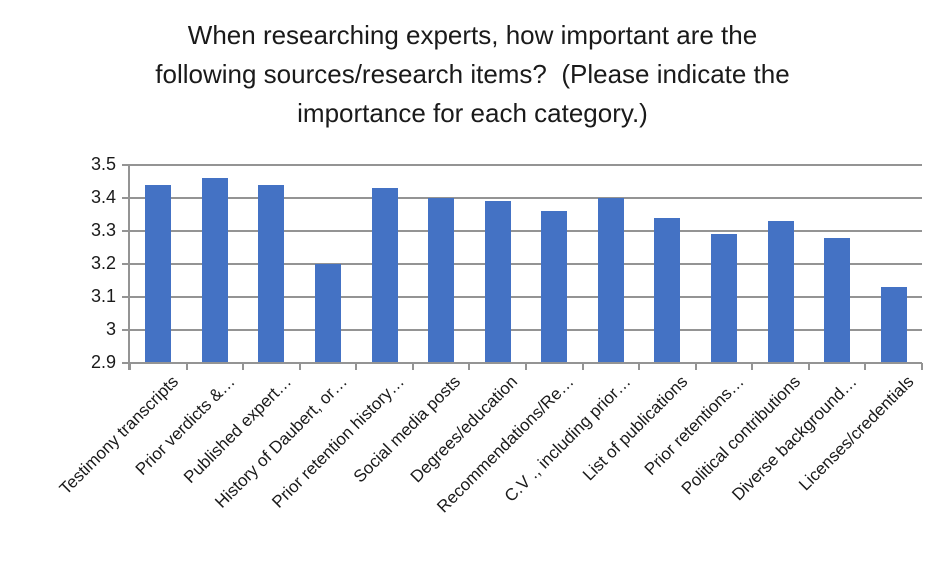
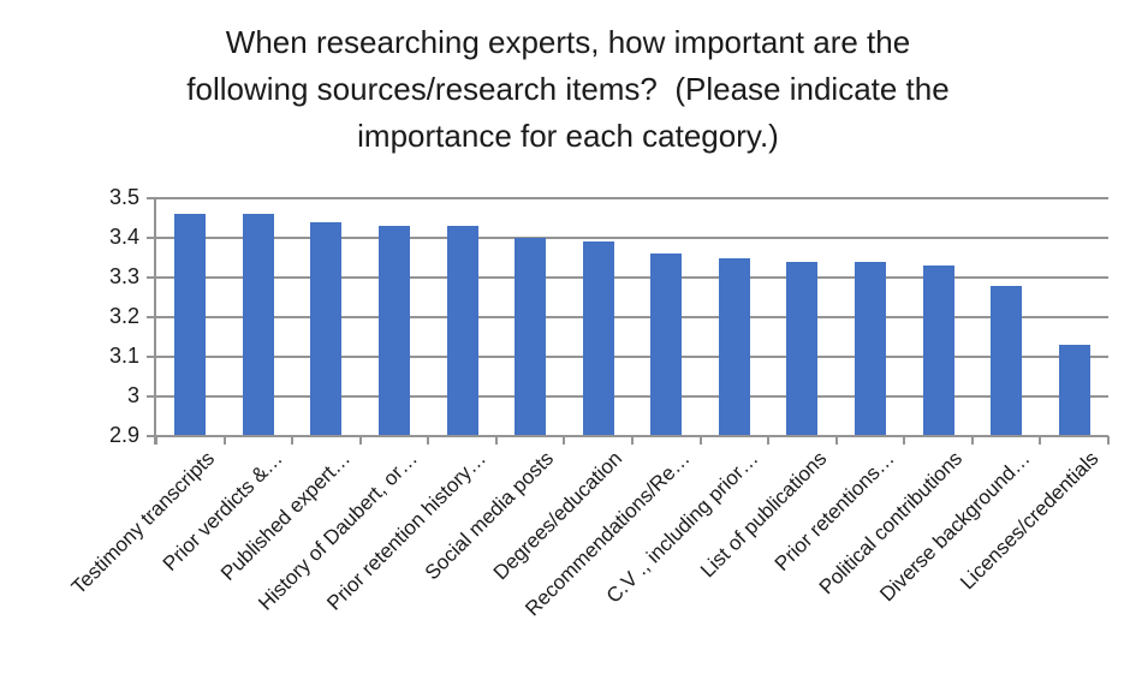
Testimony transcripts: 3.44 -> 3.46
History of Daubert, or…: 3.20 -> 3.43
C.V ., including prior…: 3.40 -> 3.35
Prior retentions…: 3.29 -> 3.34
